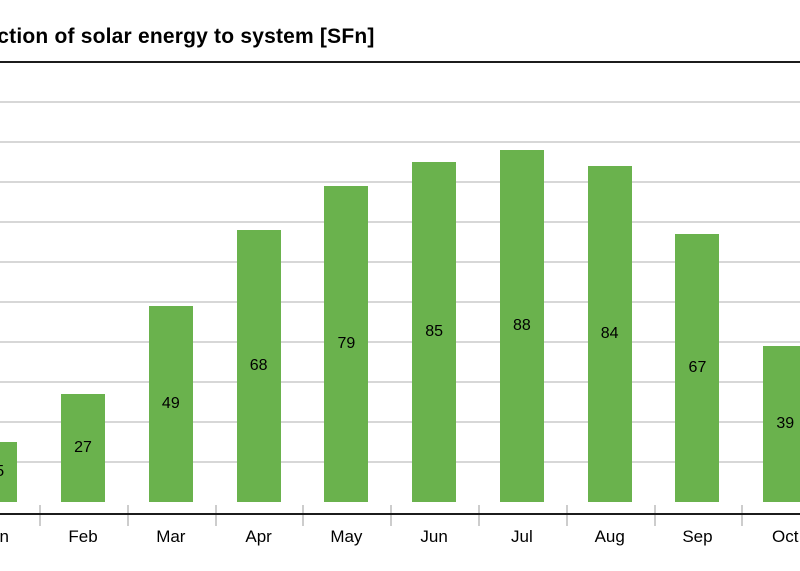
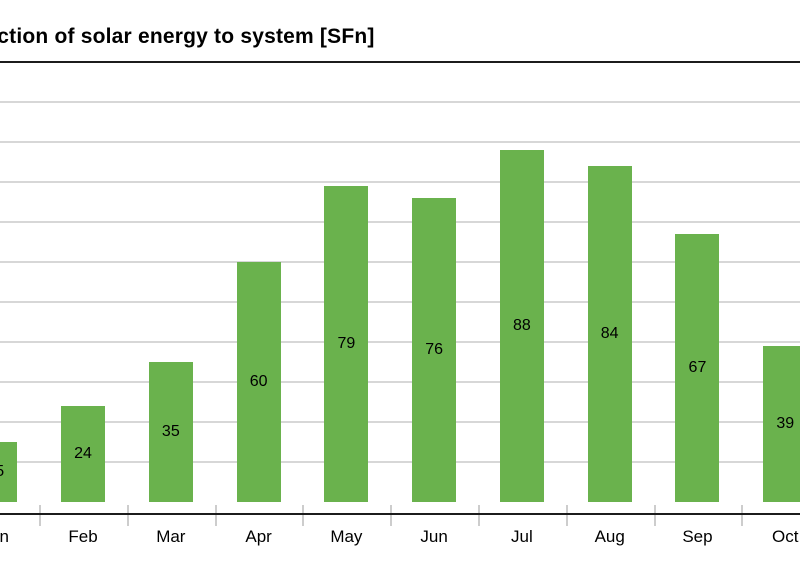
Feb: 27 -> 24
Mar: 49 -> 35
Apr: 68 -> 60
Jun: 85 -> 76
